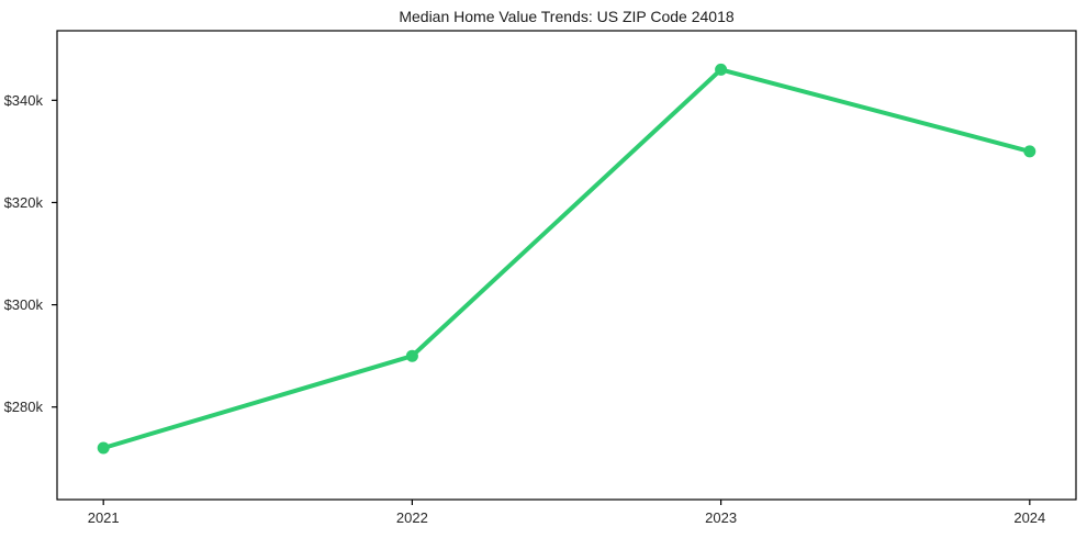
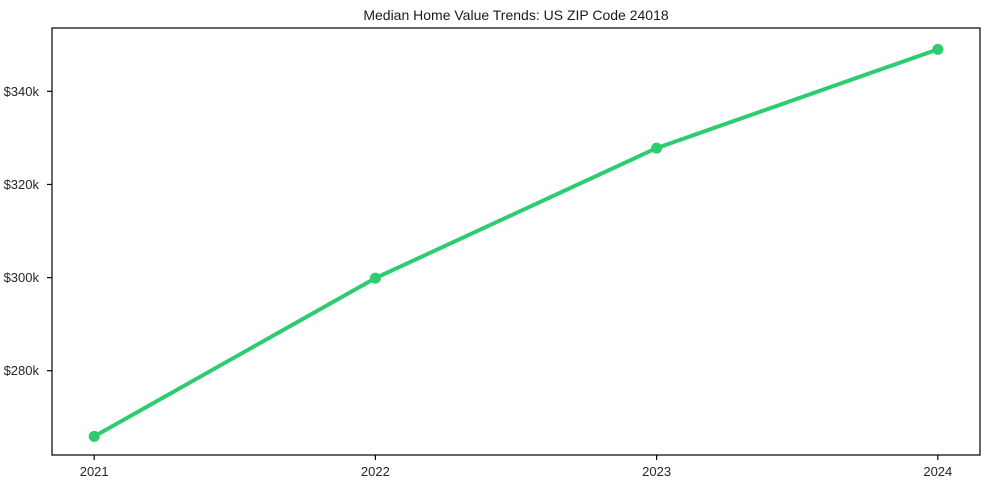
2021: $272k -> $266k
2022: $290k -> $300k
2023: $346k -> $328k
2024: $330k -> $349k
